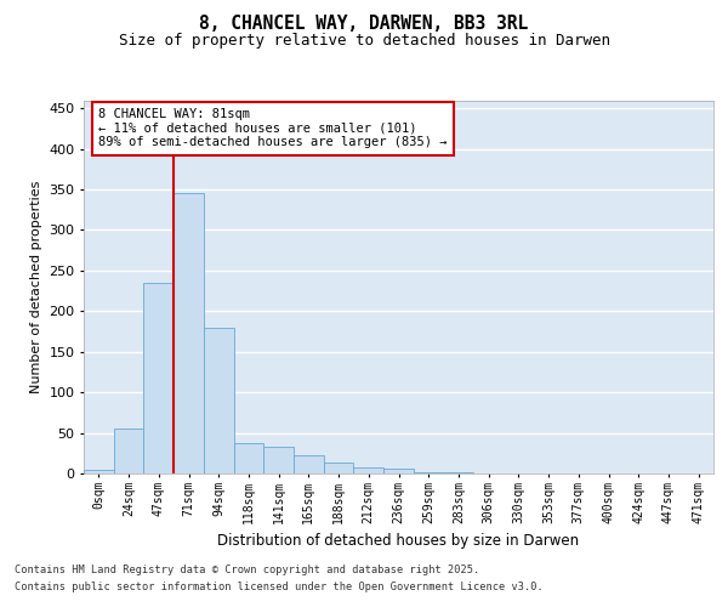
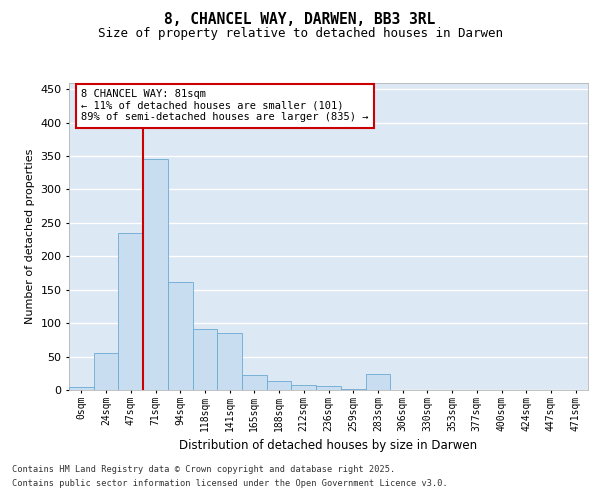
94sqm: 180 -> 162
118sqm: 38 -> 92
141sqm: 33 -> 86
283sqm: 1 -> 24
